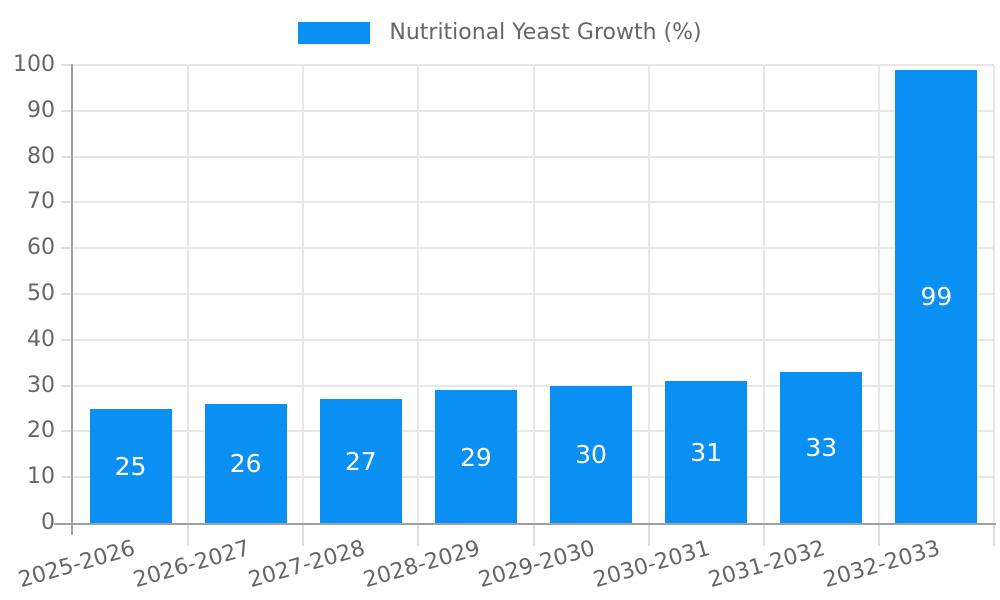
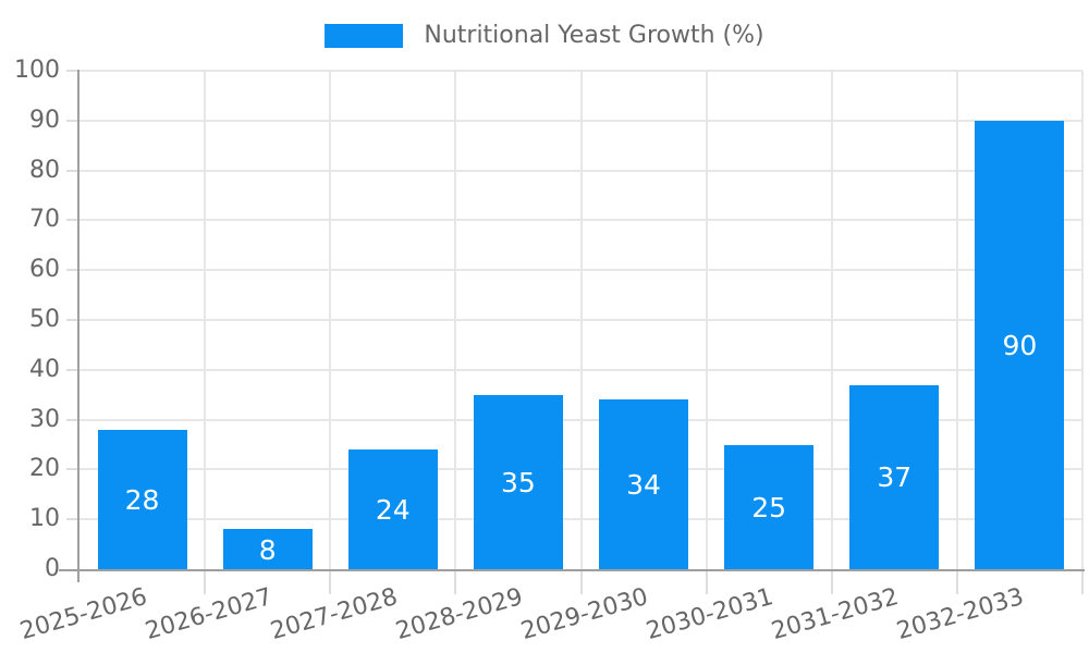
2025-2026: 25 -> 28
2026-2027: 26 -> 8
2027-2028: 27 -> 24
2028-2029: 29 -> 35
2029-2030: 30 -> 34
2030-2031: 31 -> 25
2031-2032: 33 -> 37
2032-2033: 99 -> 90
